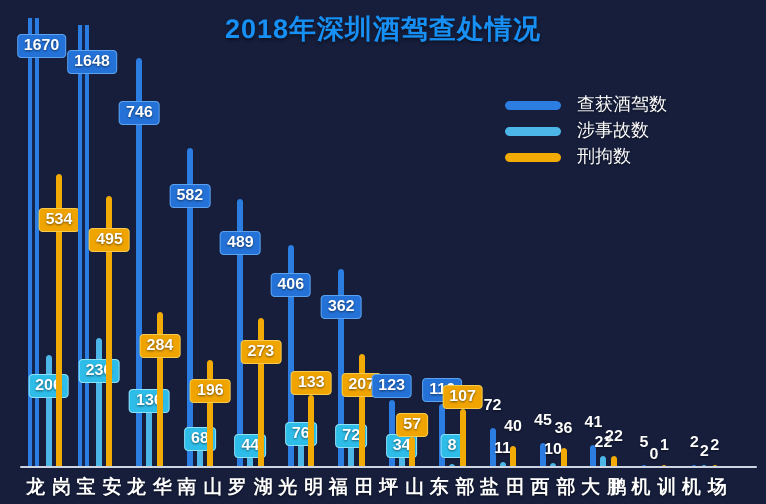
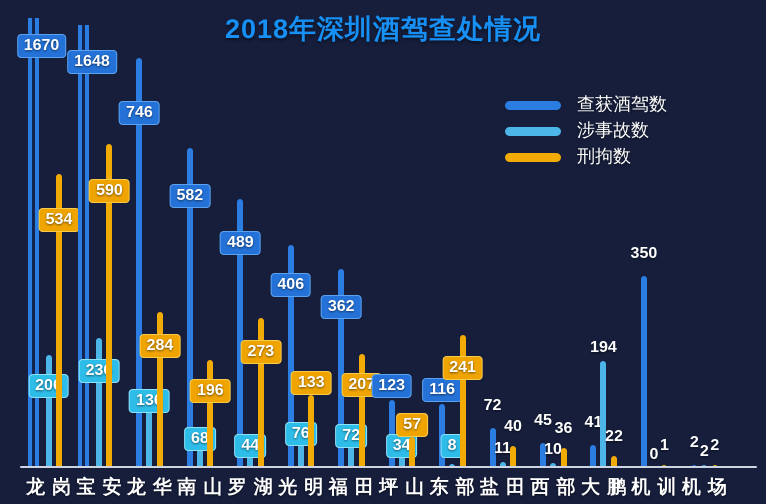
刑拘数/宝安: 495 -> 590
刑拘数/东部: 107 -> 241
涉事故数/大鹏: 22 -> 194
查获酒驾数/机训: 5 -> 350
